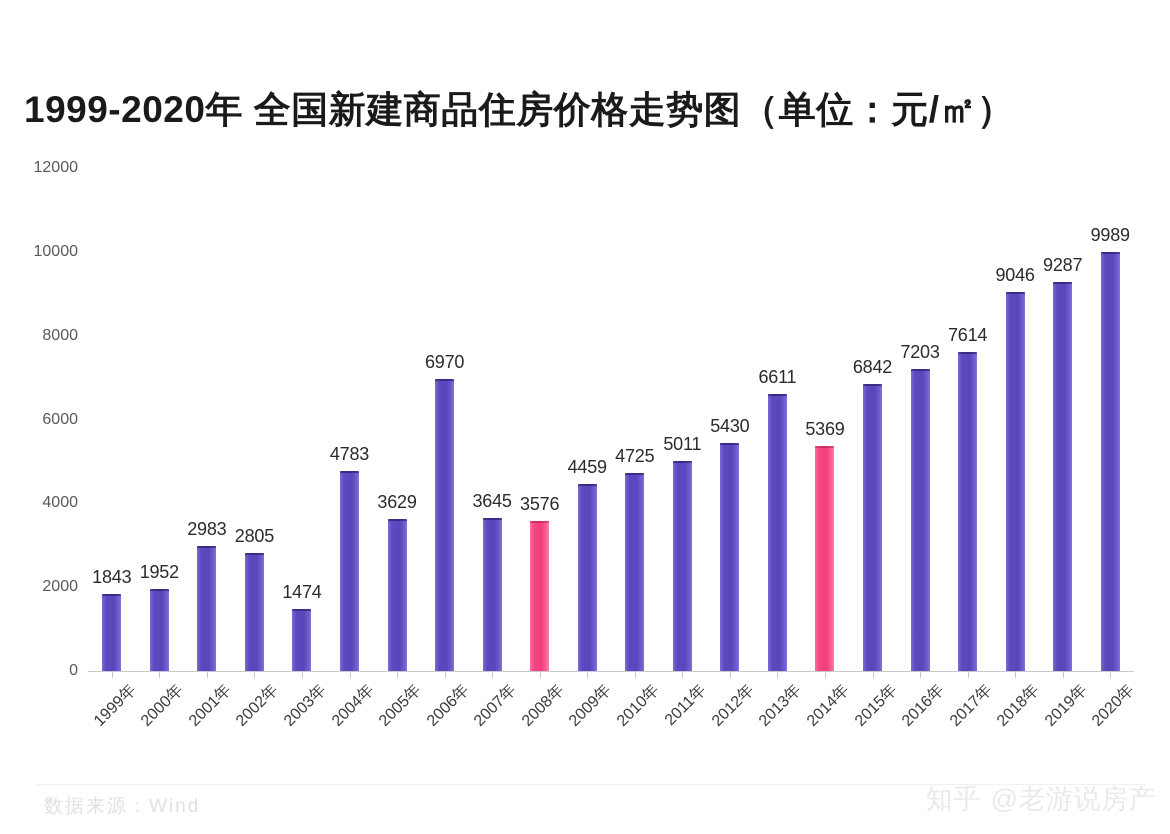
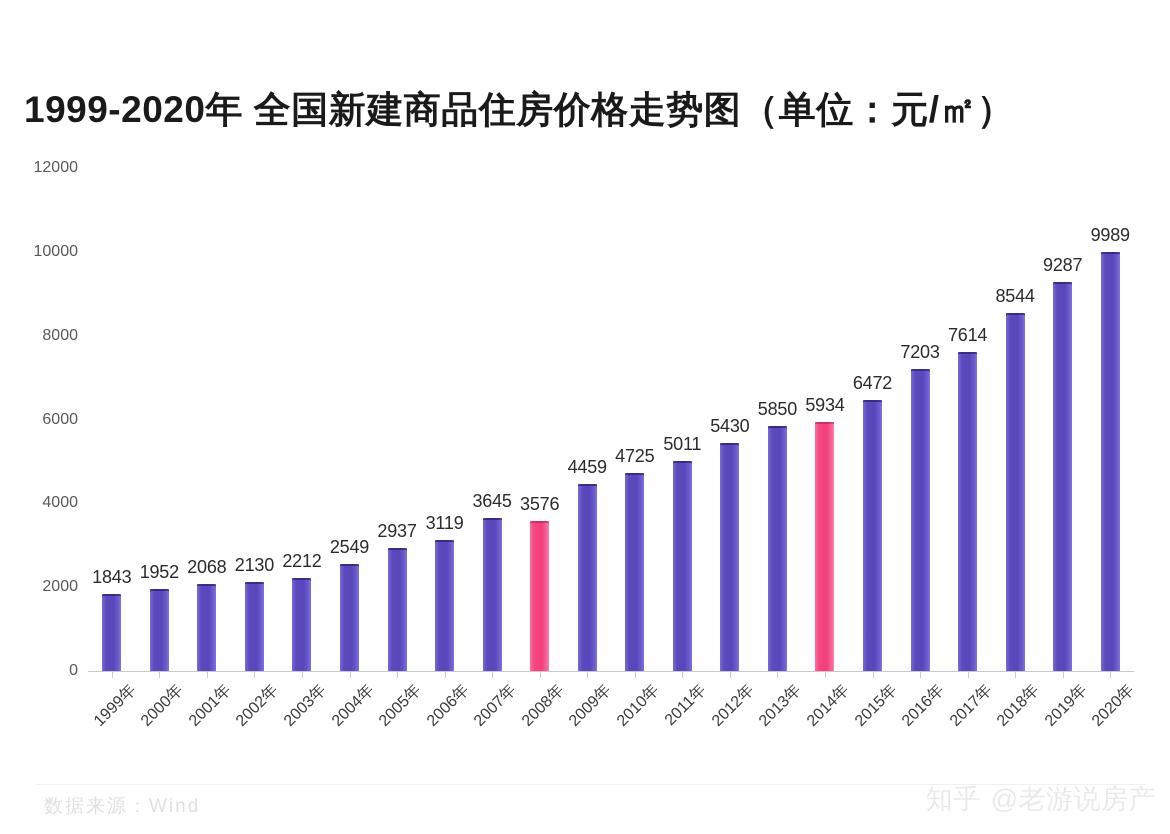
2001年: 2983 -> 2068
2002年: 2805 -> 2130
2003年: 1474 -> 2212
2004年: 4783 -> 2549
2005年: 3629 -> 2937
2006年: 6970 -> 3119
2013年: 6611 -> 5850
2014年: 5369 -> 5934
2015年: 6842 -> 6472
2018年: 9046 -> 8544
